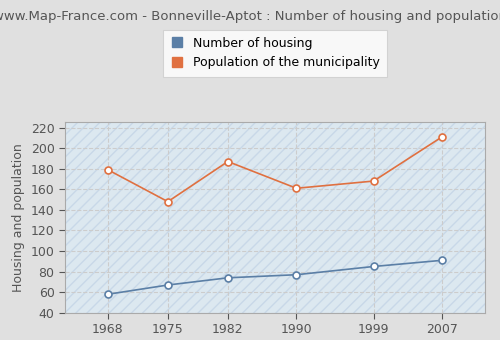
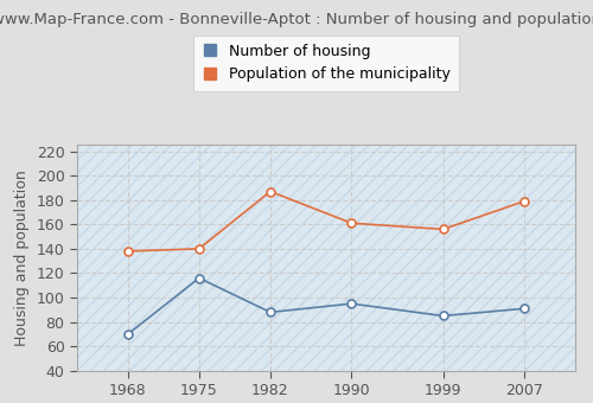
Number of housing/1968: 58 -> 70
Population of the municipality/1968: 179 -> 138
Number of housing/1975: 67 -> 116
Population of the municipality/1975: 148 -> 140
Number of housing/1982: 74 -> 88
Number of housing/1990: 77 -> 95
Population of the municipality/1999: 168 -> 156
Population of the municipality/2007: 211 -> 179
